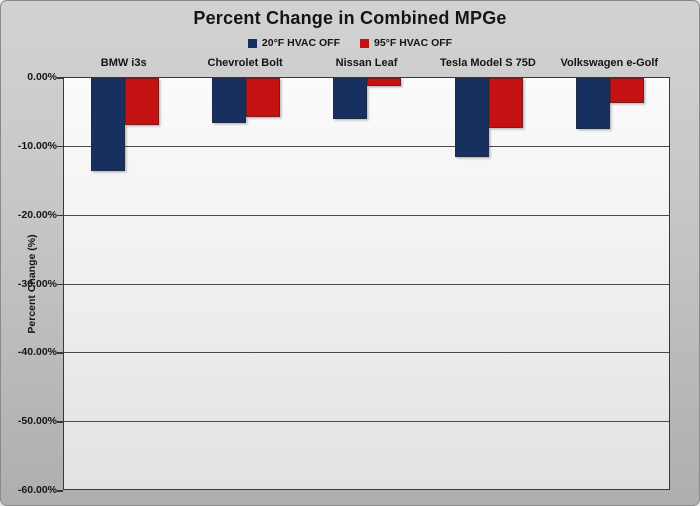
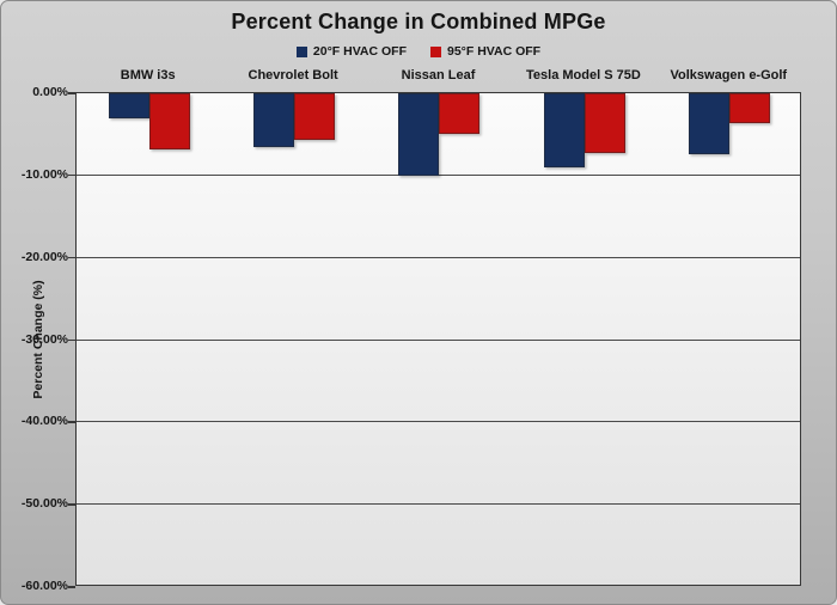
20°F HVAC OFF/BMW i3s: -14% -> -3%
20°F HVAC OFF/Nissan Leaf: -6% -> -10%
95°F HVAC OFF/Nissan Leaf: -1% -> -5%
20°F HVAC OFF/Tesla Model S 75D: -12% -> -9%
